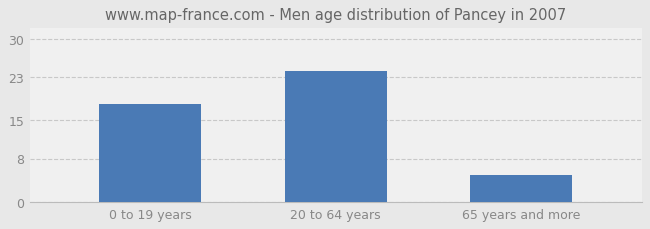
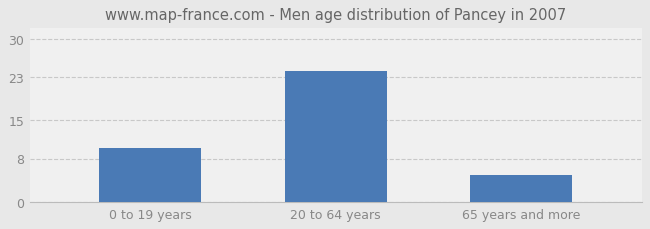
0 to 19 years: 18 -> 10
